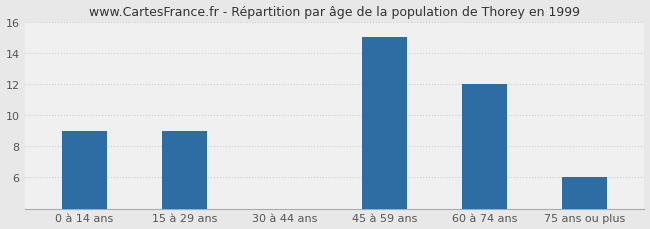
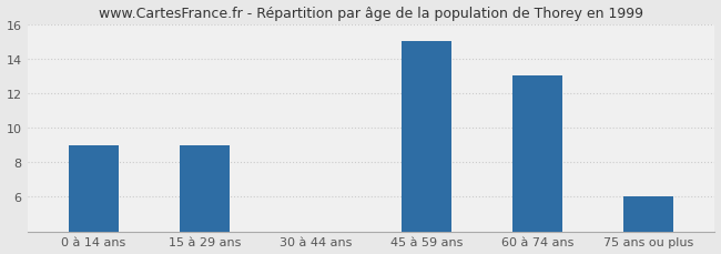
60 à 74 ans: 12 -> 13
